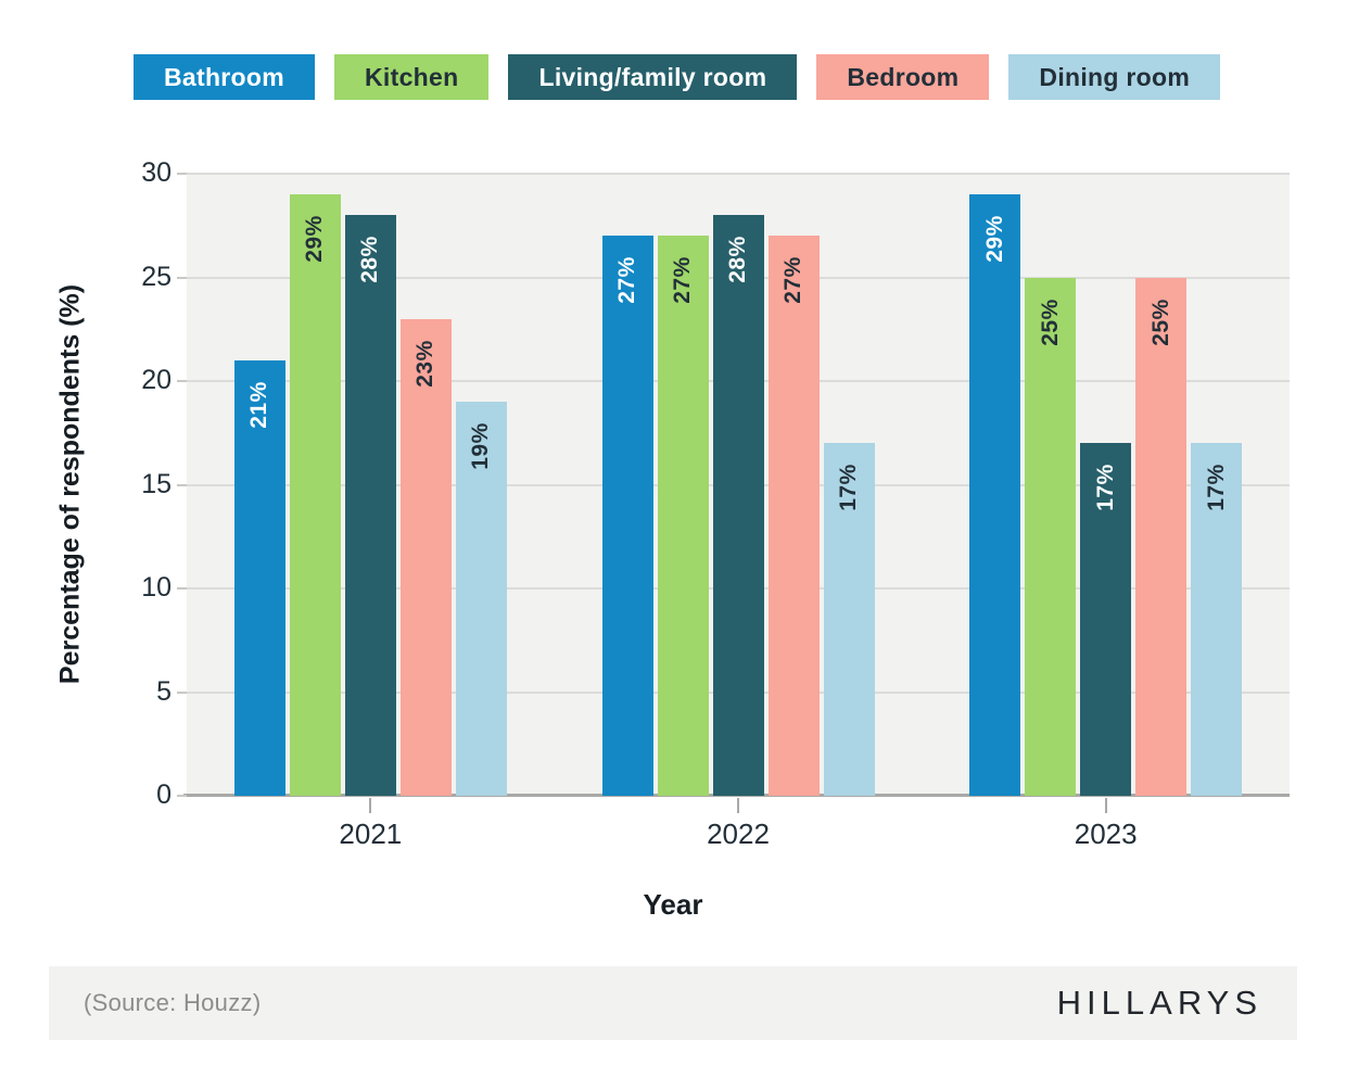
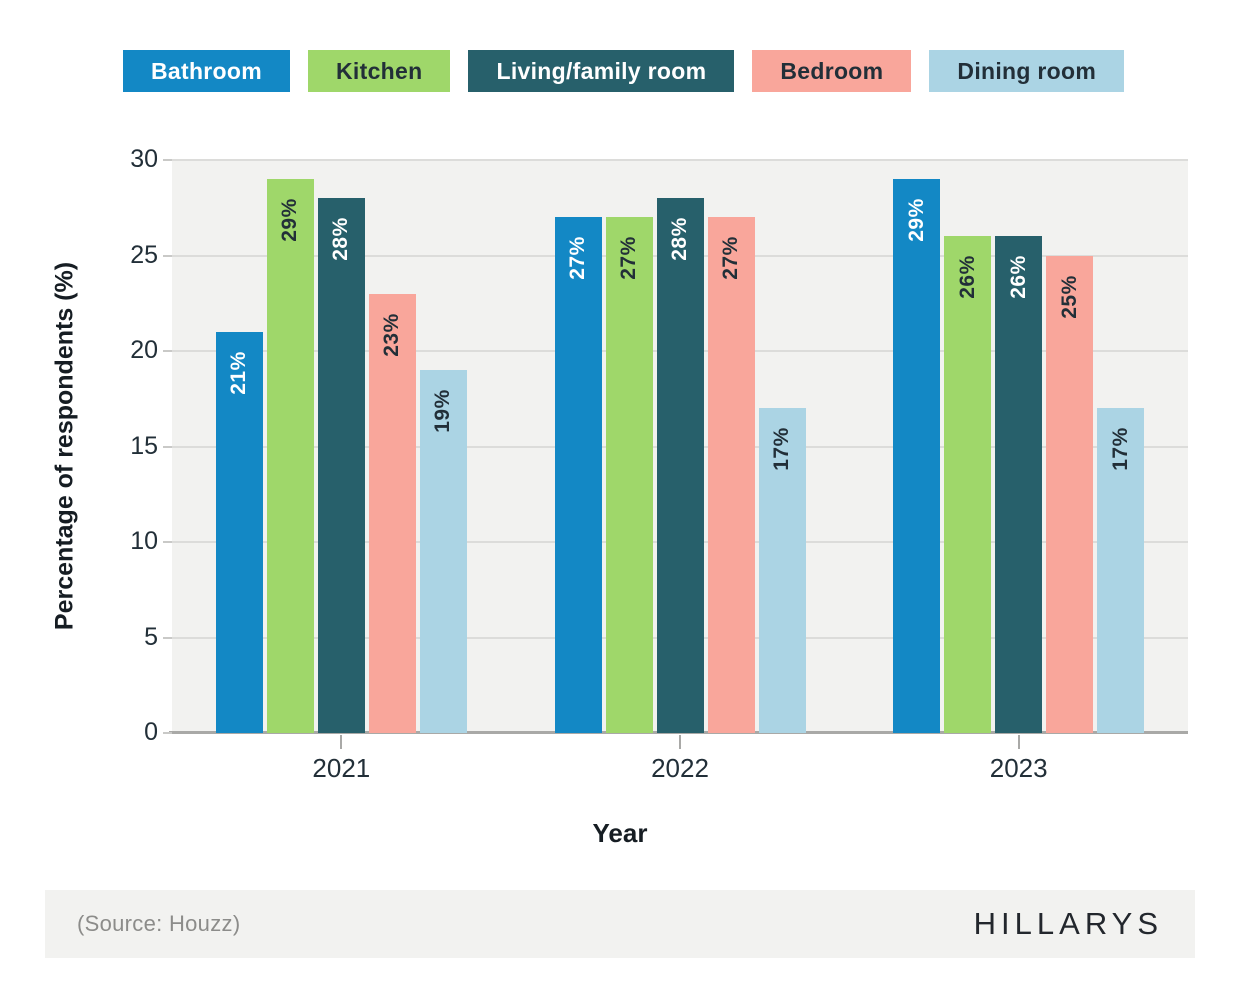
Kitchen/2023: 25% -> 26%
Living/family room/2023: 17% -> 26%
